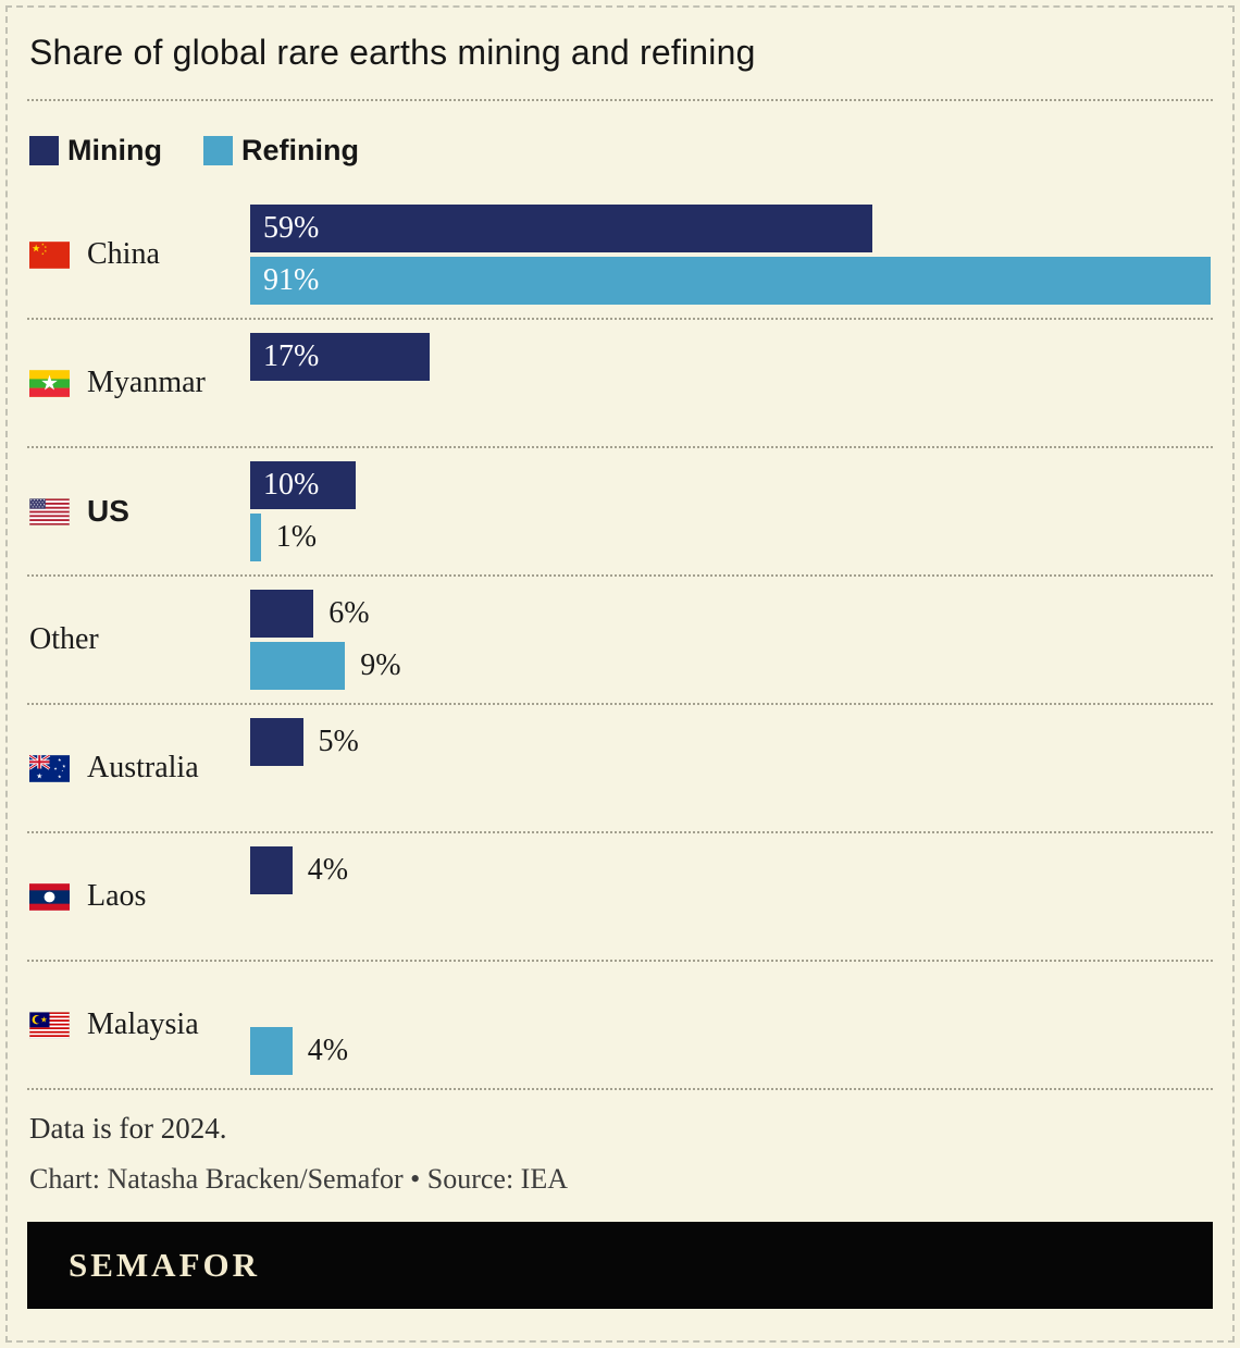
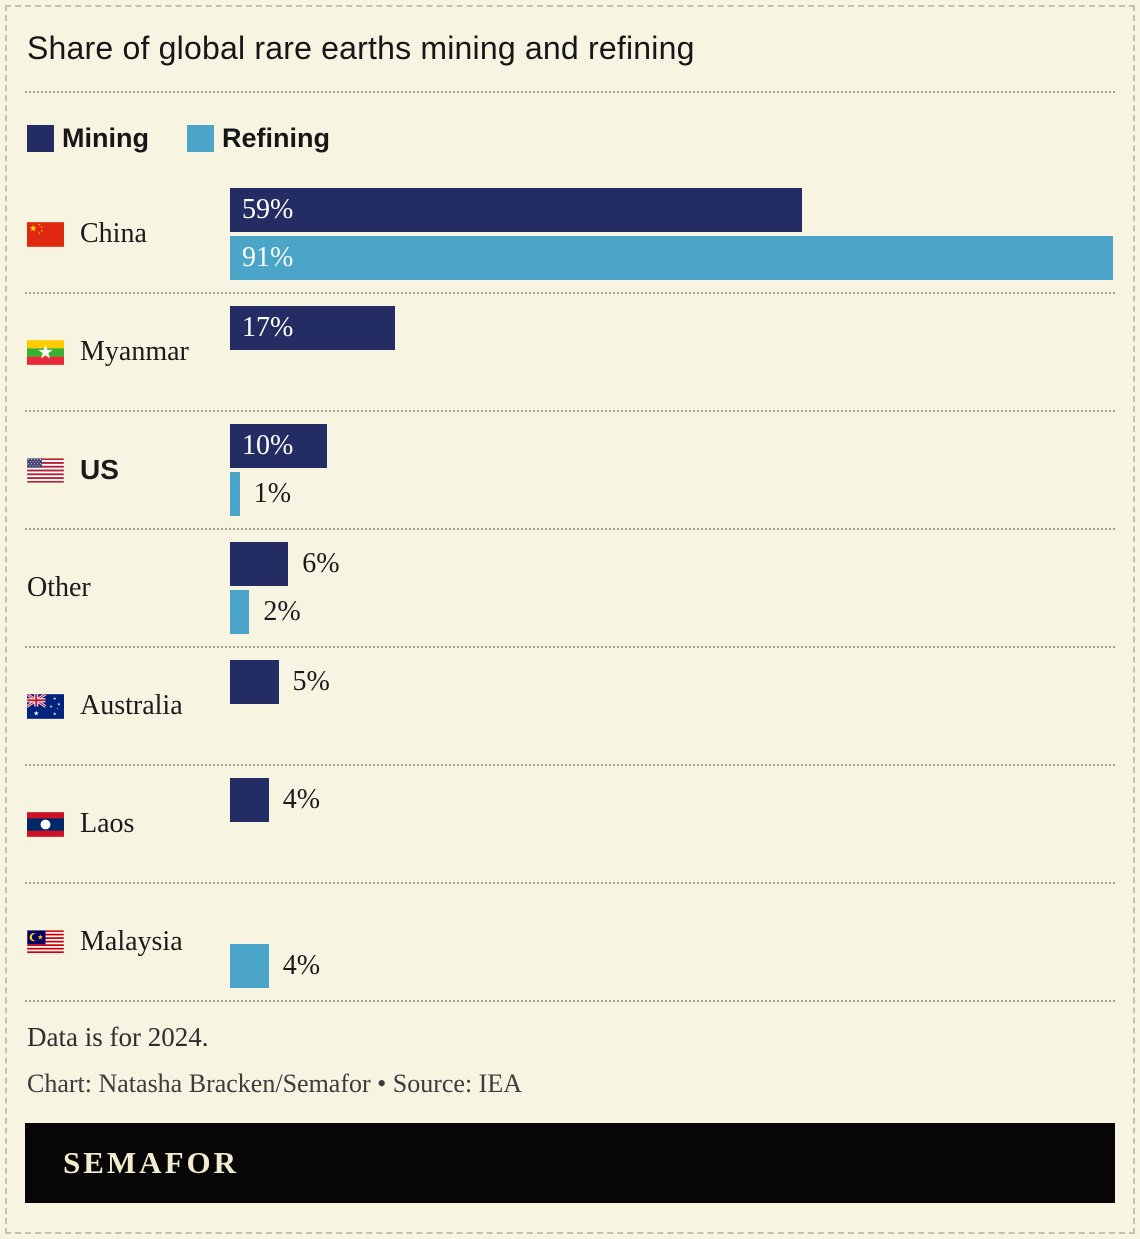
Refining/Other: 9% -> 2%
